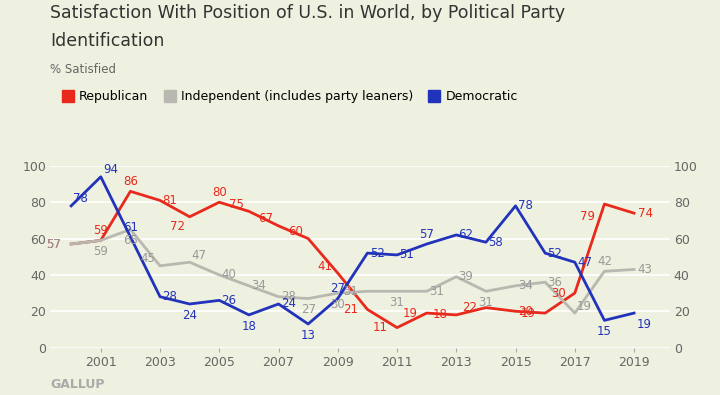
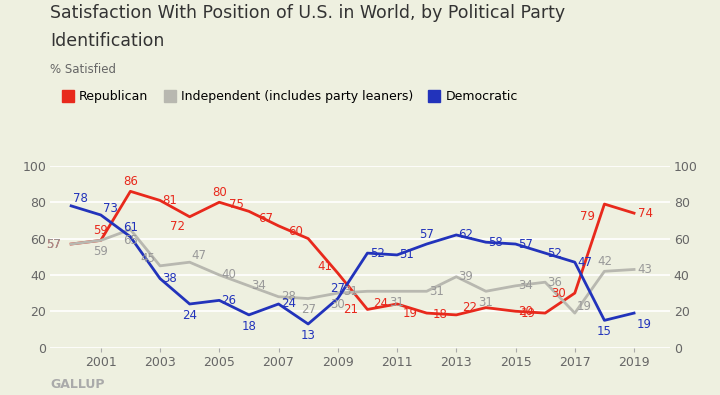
Democratic/2001: 94 -> 73
Democratic/2003: 28 -> 38
Republican/2011: 11 -> 24
Democratic/2015: 78 -> 57
